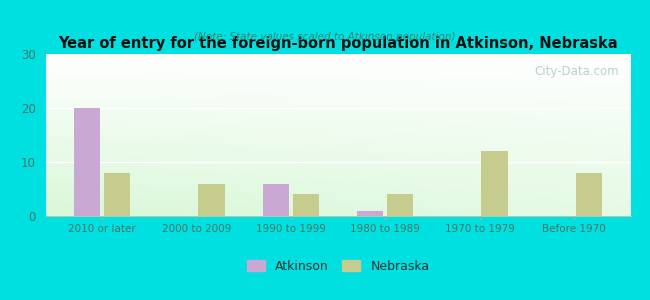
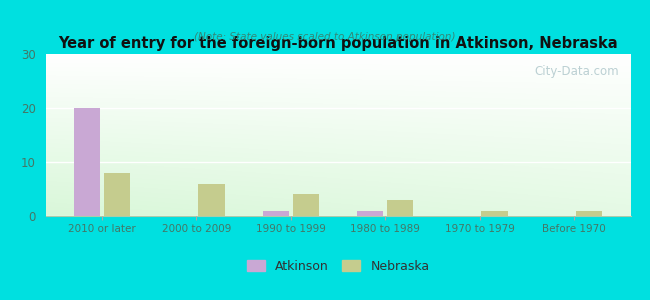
Atkinson/1990 to 1999: 6 -> 1
Nebraska/1980 to 1989: 4 -> 3
Nebraska/1970 to 1979: 12 -> 1
Nebraska/Before 1970: 8 -> 1
